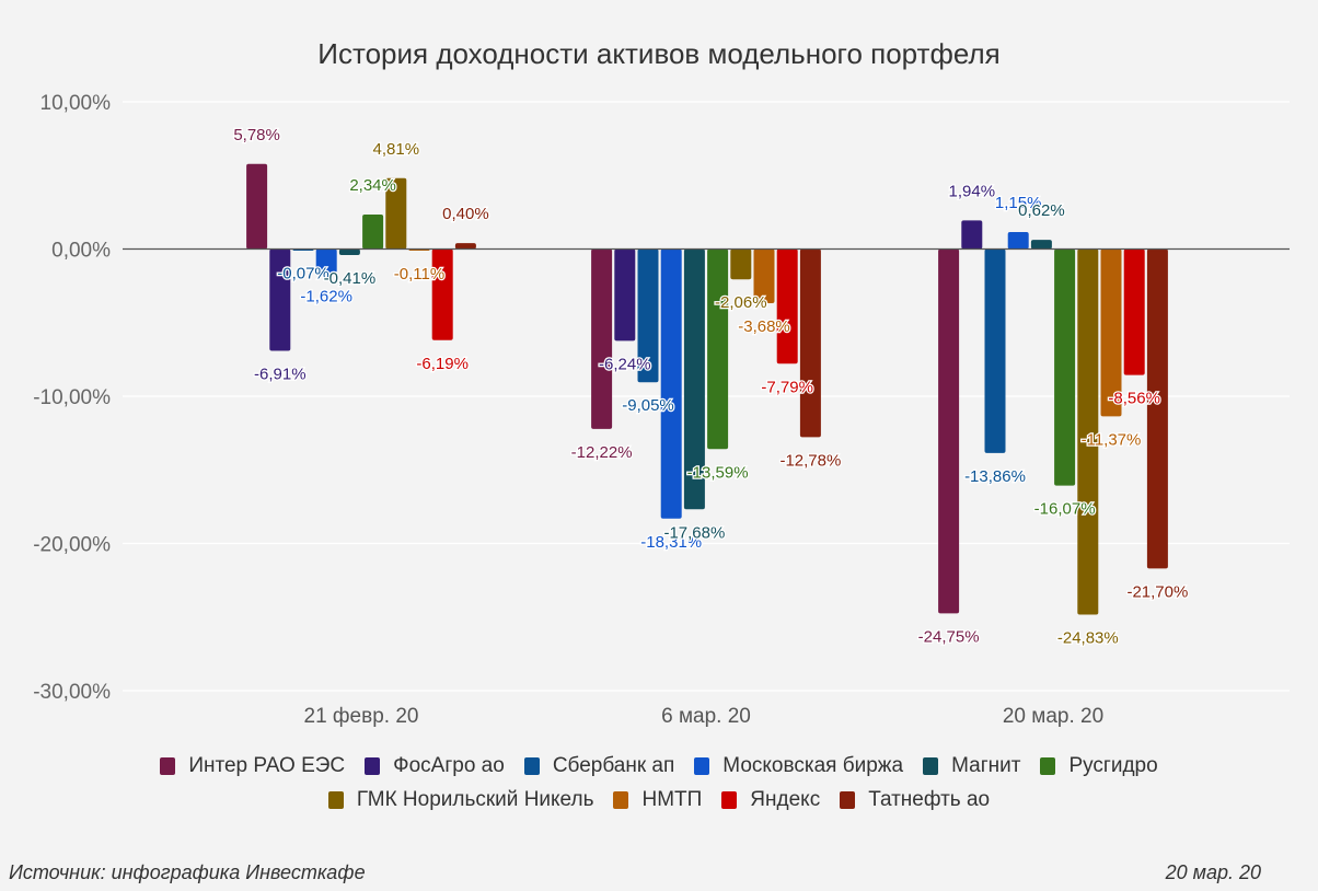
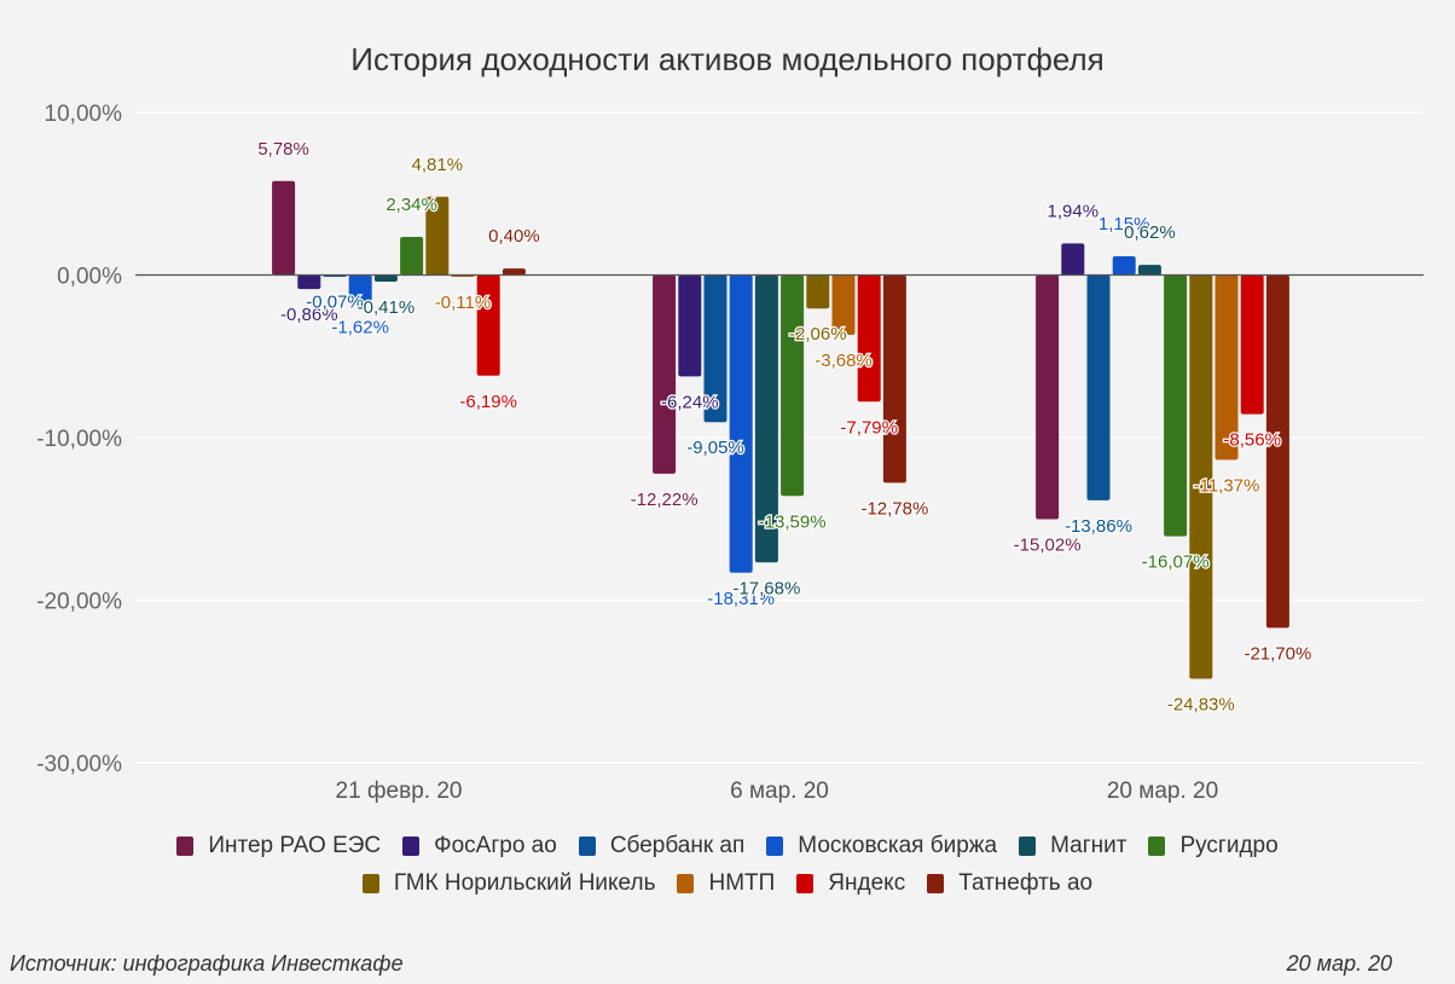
ФосАгро ао/21 февр. 20: -6,91% -> -0,86%
Интер РАО ЕЭС/20 мар. 20: -24,75% -> -15,02%
